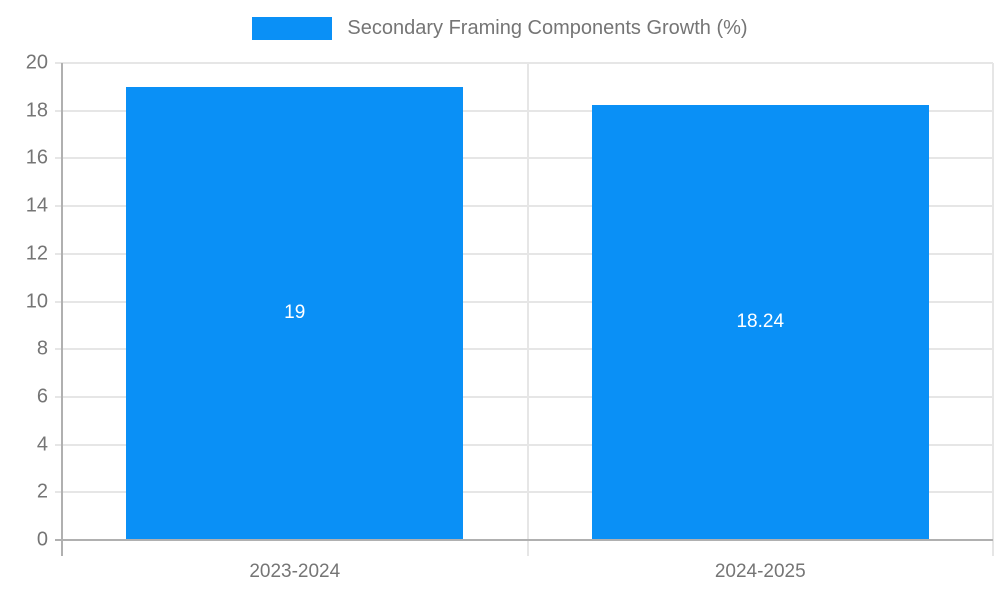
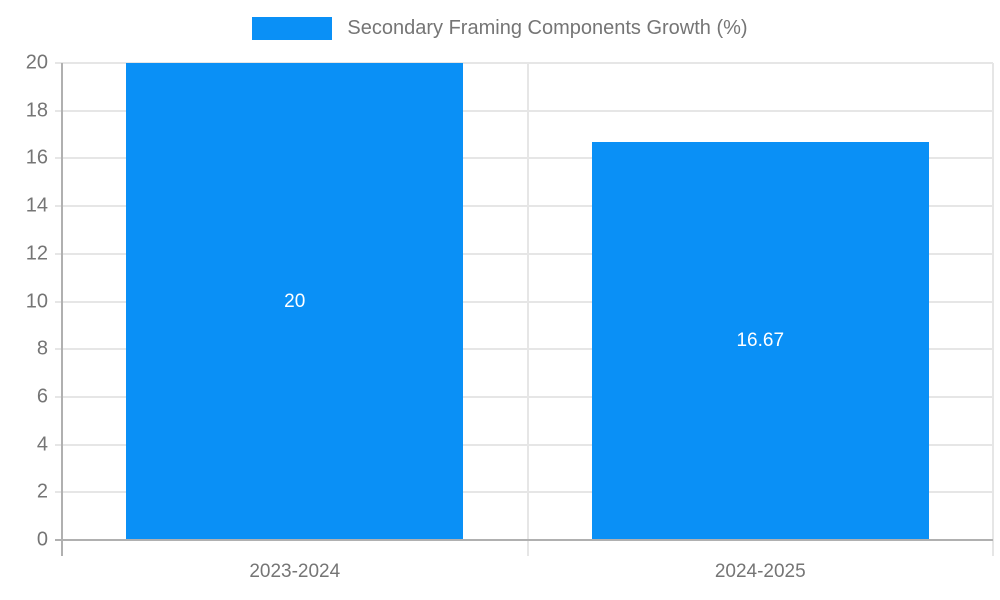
2023-2024: 19 -> 20
2024-2025: 18.24 -> 16.67
